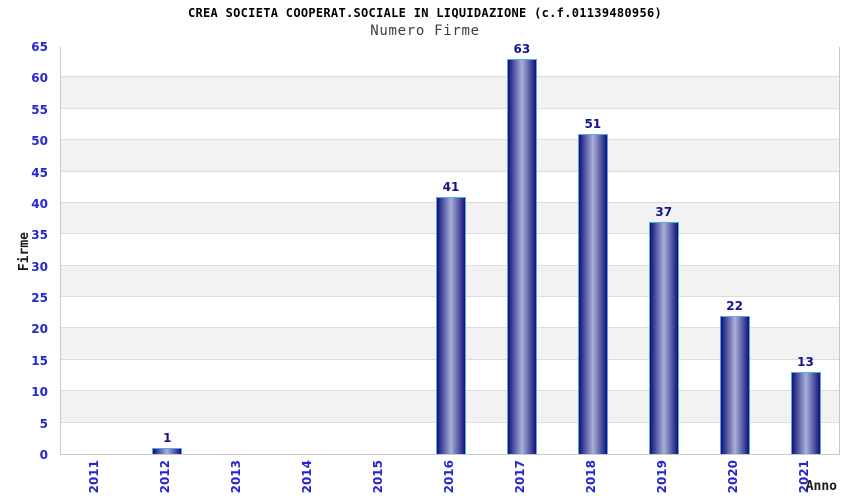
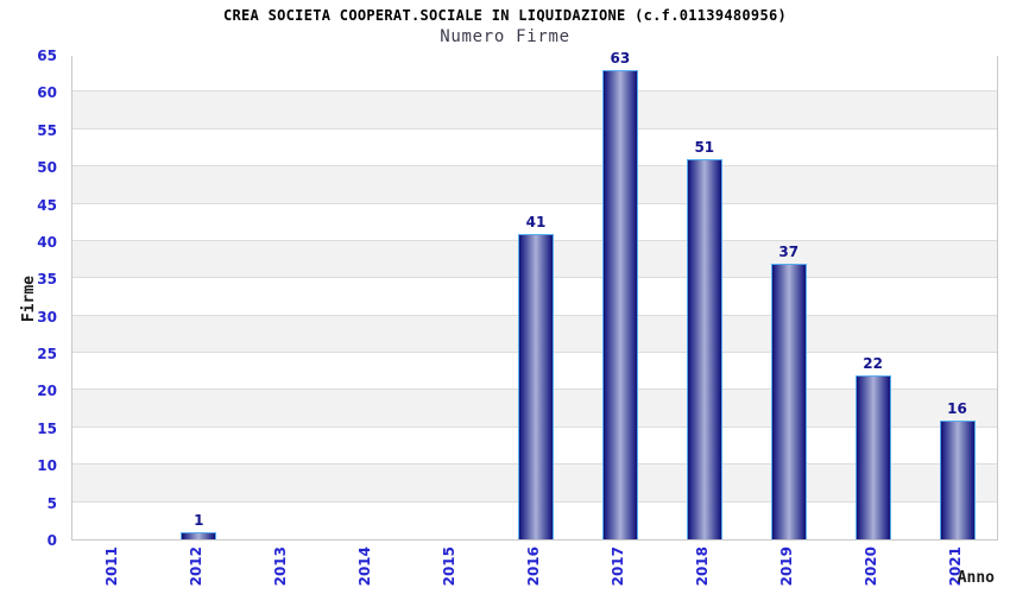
2021: 13 -> 16
